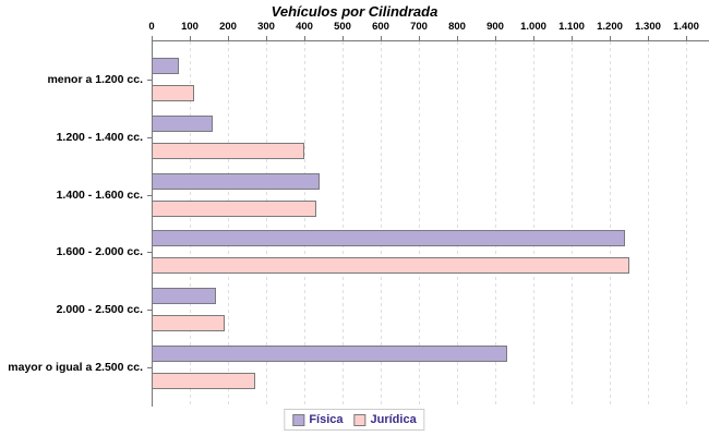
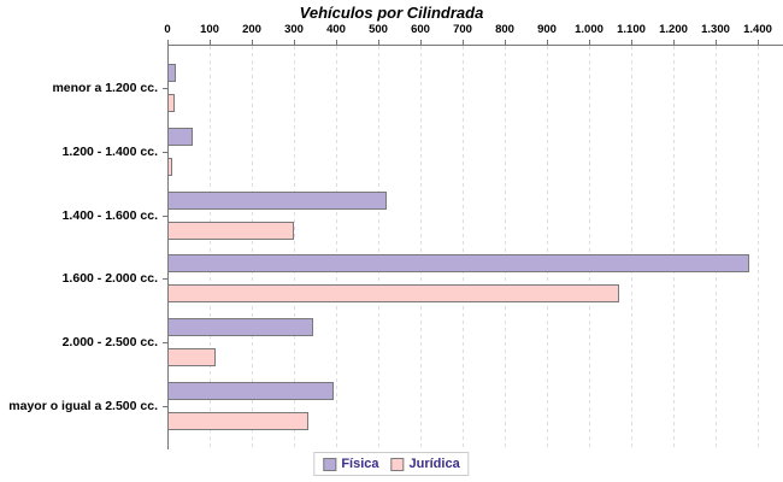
Física/menor a 1.200 cc.: 70 -> 20
Jurídica/menor a 1.200 cc.: 110 -> 20
Física/1.200 - 1.400 cc.: 160 -> 60
Jurídica/1.200 - 1.400 cc.: 400 -> 10
Física/1.400 - 1.600 cc.: 440 -> 520
Jurídica/1.400 - 1.600 cc.: 430 -> 300
Física/1.600 - 2.000 cc.: 1240 -> 1380
Jurídica/1.600 - 2.000 cc.: 1250 -> 1070
Física/2.000 - 2.500 cc.: 170 -> 340
Jurídica/2.000 - 2.500 cc.: 190 -> 120
Física/mayor o igual a 2.500 cc.: 930 -> 400
Jurídica/mayor o igual a 2.500 cc.: 270 -> 340
